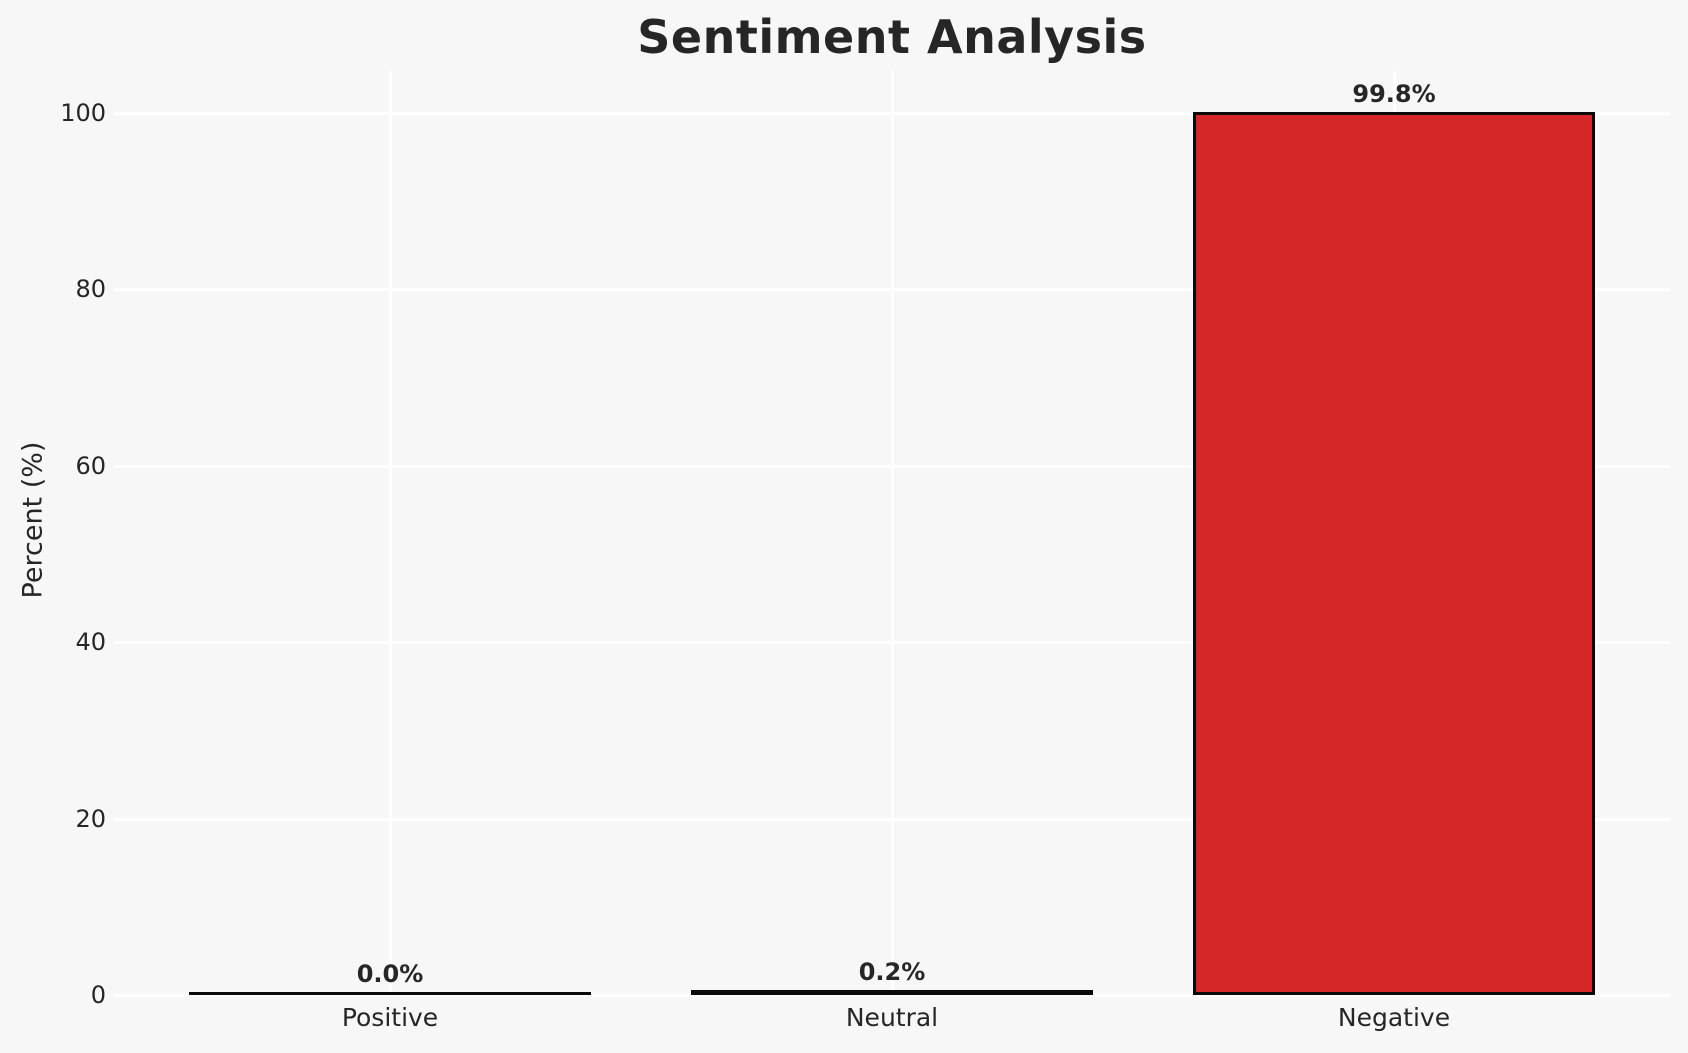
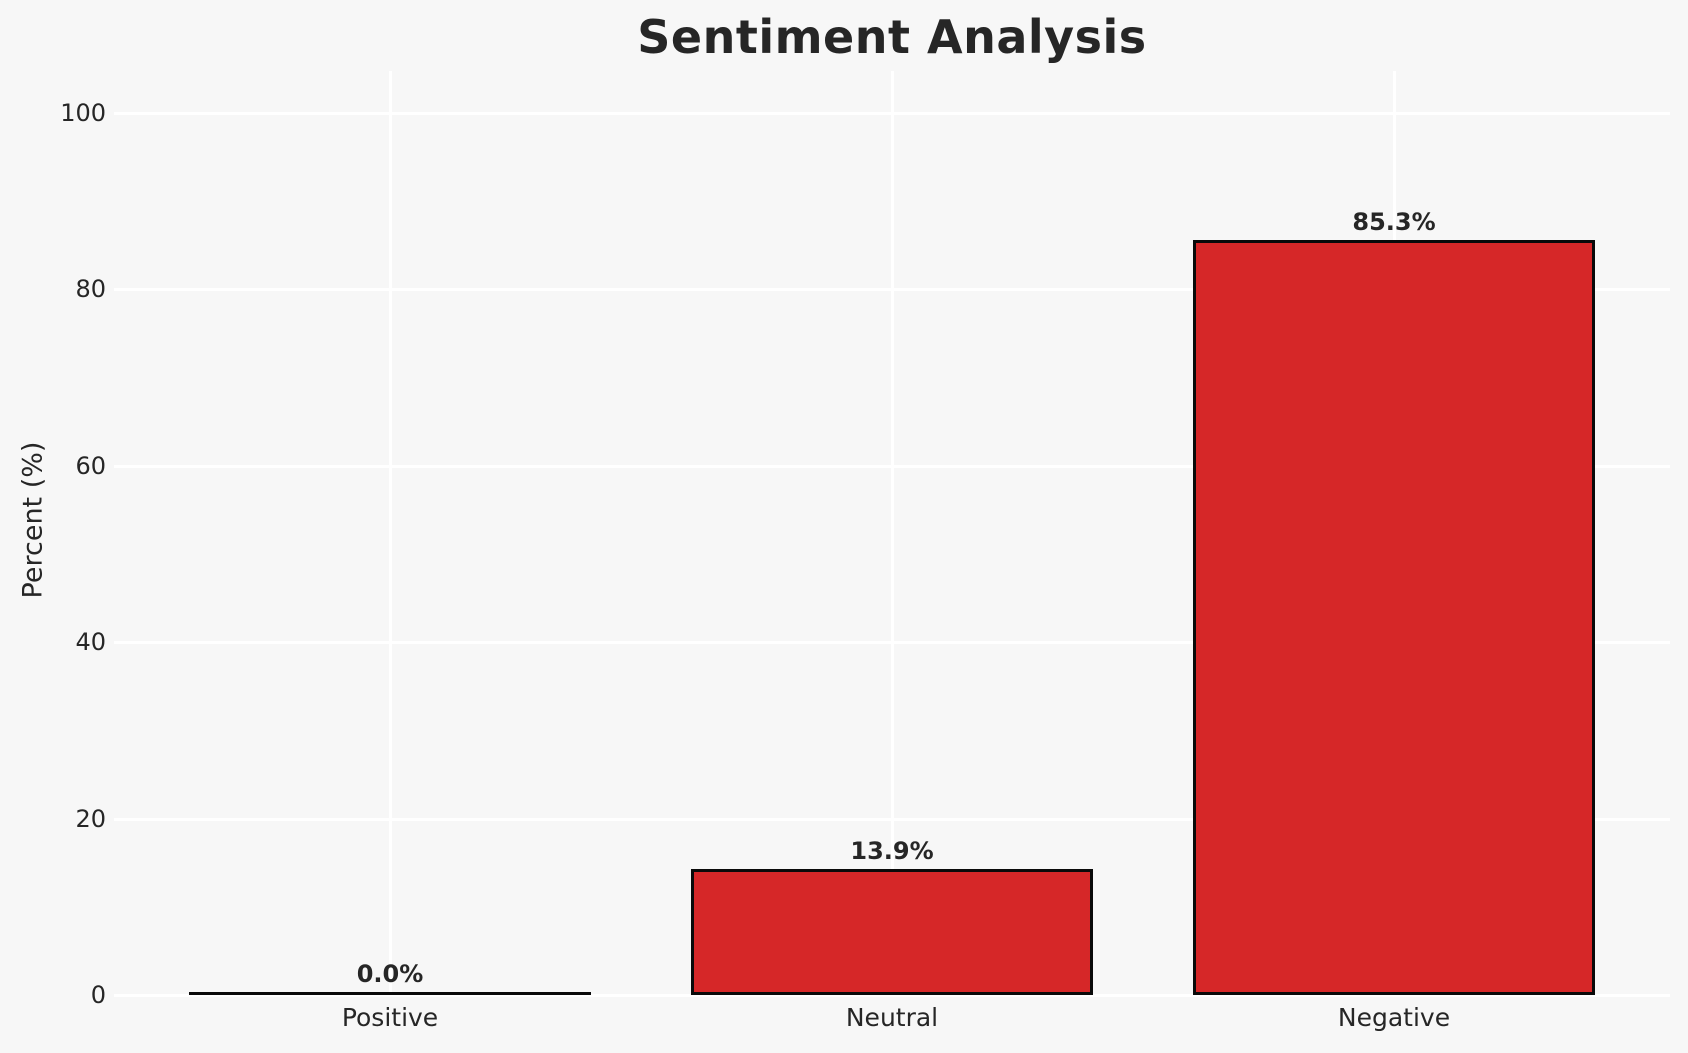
Neutral: 0.2% -> 13.9%
Negative: 99.8% -> 85.3%
